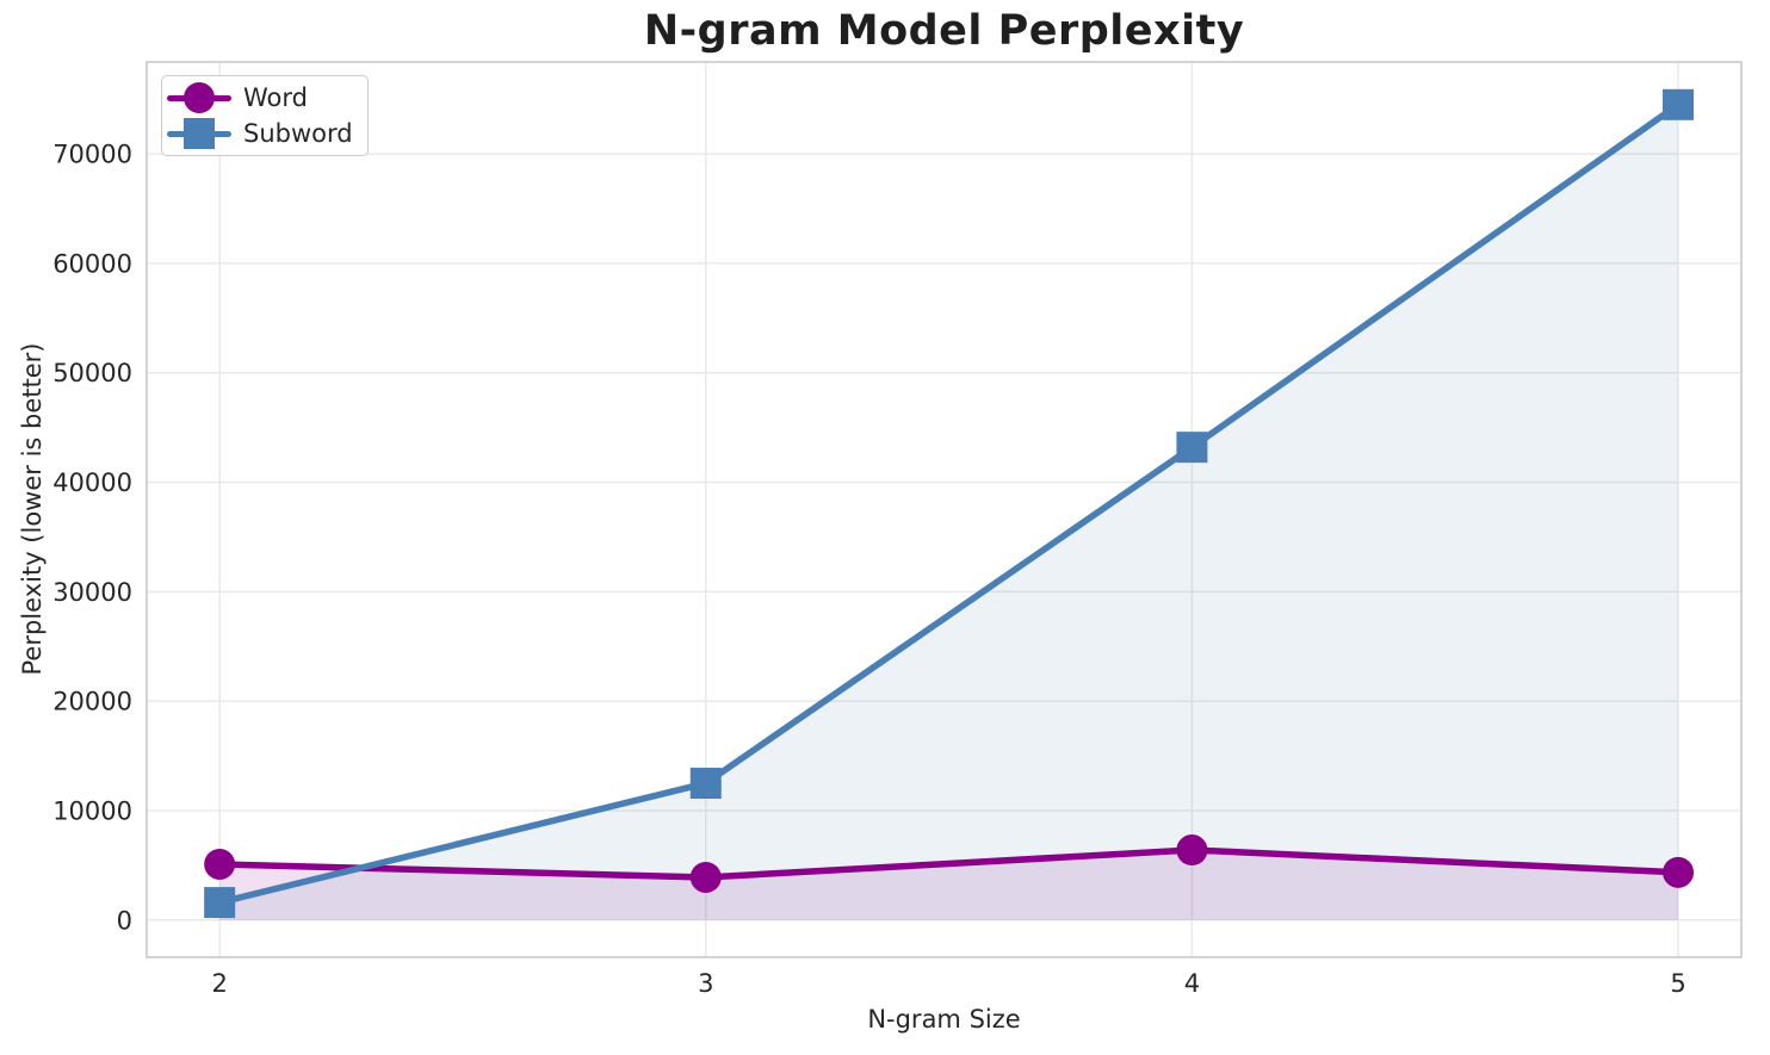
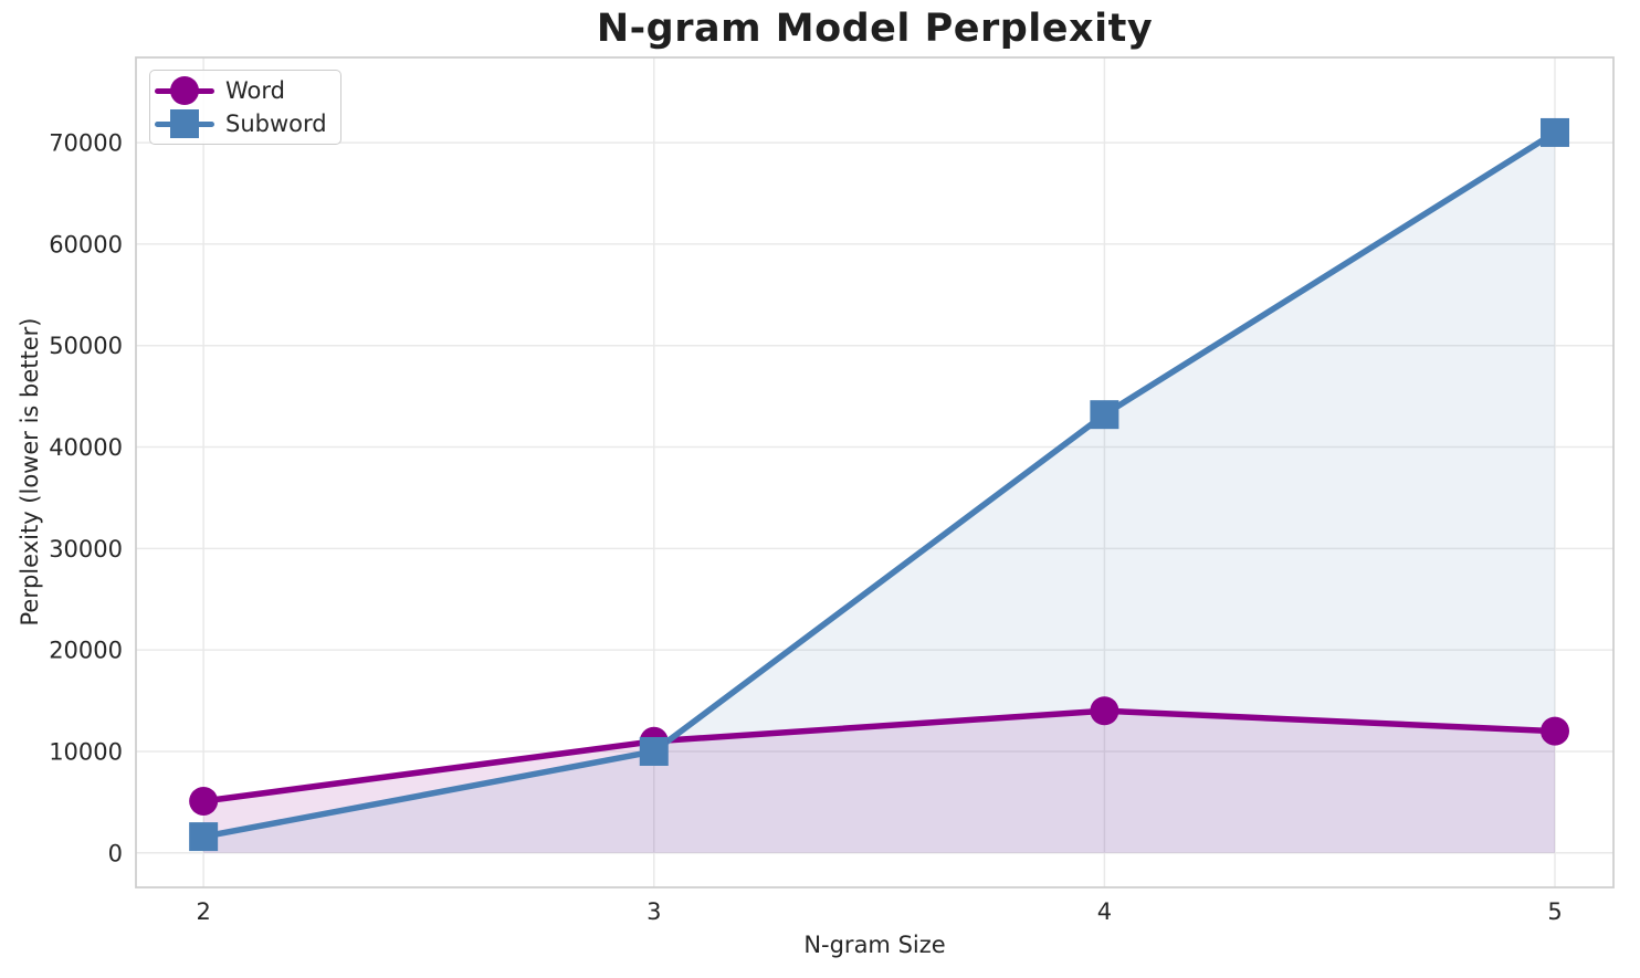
Word/3: 4000 -> 11000
Subword/3: 12000 -> 10000
Word/4: 6000 -> 14000
Word/5: 4000 -> 12000
Subword/5: 74000 -> 71000
